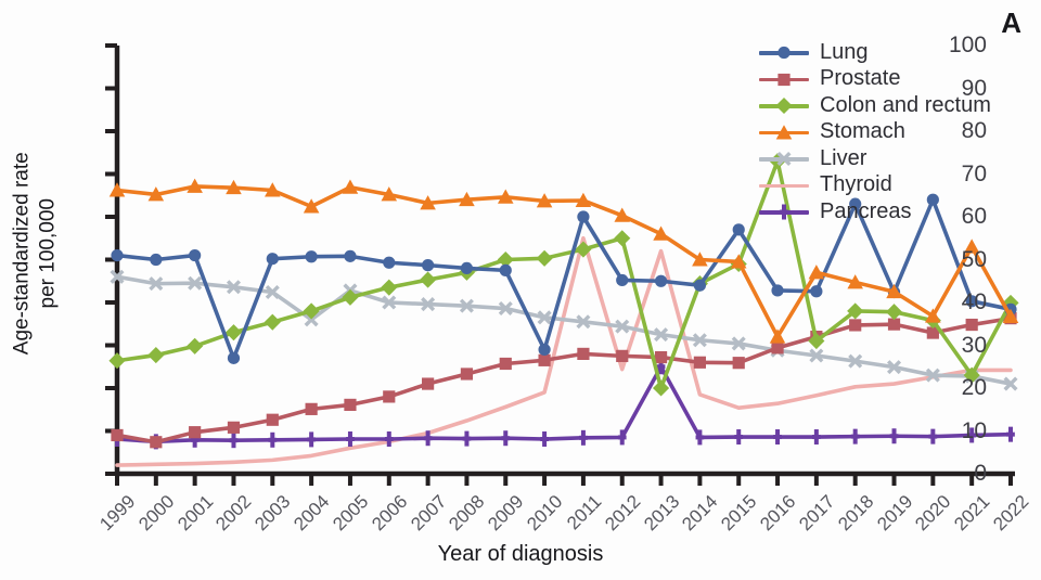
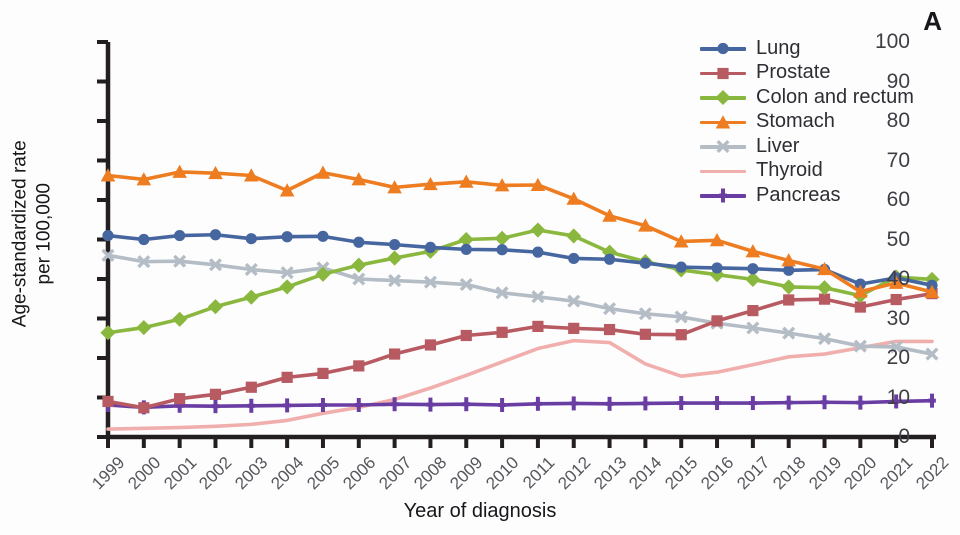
Lung/2002: 27 -> 51
Liver/2004: 36 -> 42
Lung/2010: 29 -> 47
Lung/2011: 60 -> 47
Thyroid/2011: 55 -> 22
Colon and rectum/2012: 55 -> 51
Colon and rectum/2013: 20 -> 47
Thyroid/2013: 52 -> 24
Pancreas/2013: 25 -> 8
Stomach/2014: 50 -> 54
Lung/2015: 57 -> 43
Colon and rectum/2015: 49 -> 42
Colon and rectum/2016: 73 -> 41
Stomach/2016: 32 -> 50
Colon and rectum/2017: 31 -> 40
Lung/2018: 63 -> 42
Lung/2020: 64 -> 39
Colon and rectum/2021: 23 -> 40
Stomach/2021: 53 -> 39
